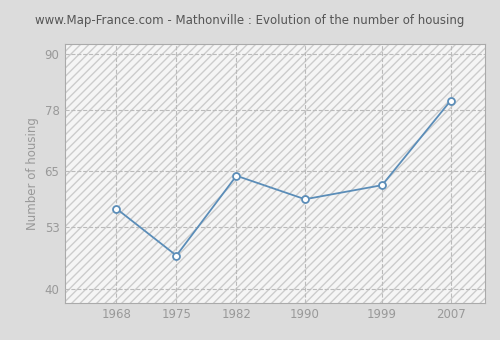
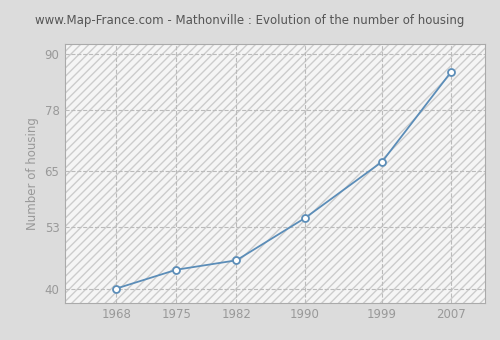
1968: 57 -> 40
1975: 47 -> 44
1982: 64 -> 46
1990: 59 -> 55
1999: 62 -> 67
2007: 80 -> 86
